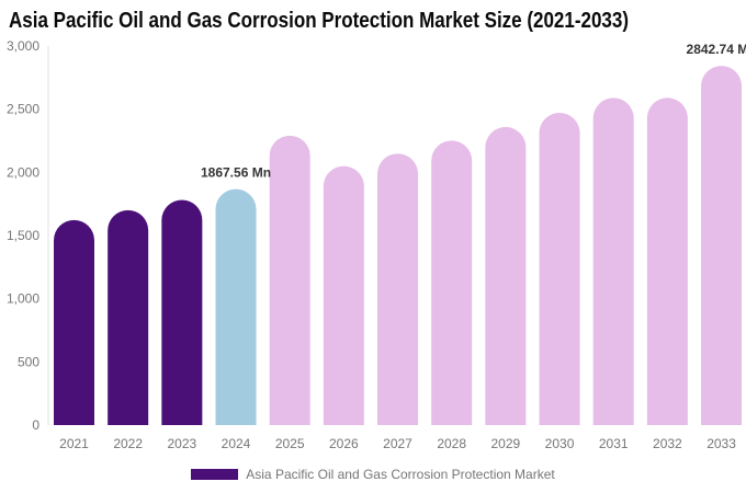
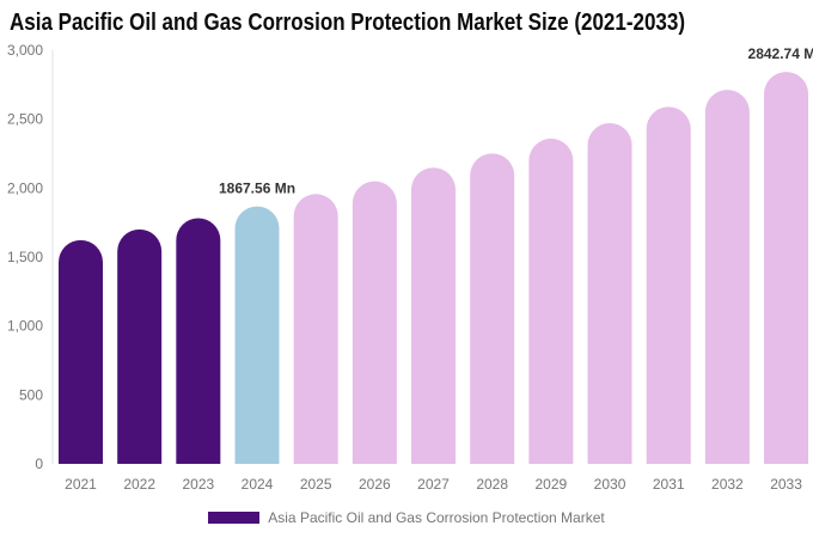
2025: 2290 -> 1960
2032: 2590 -> 2710
